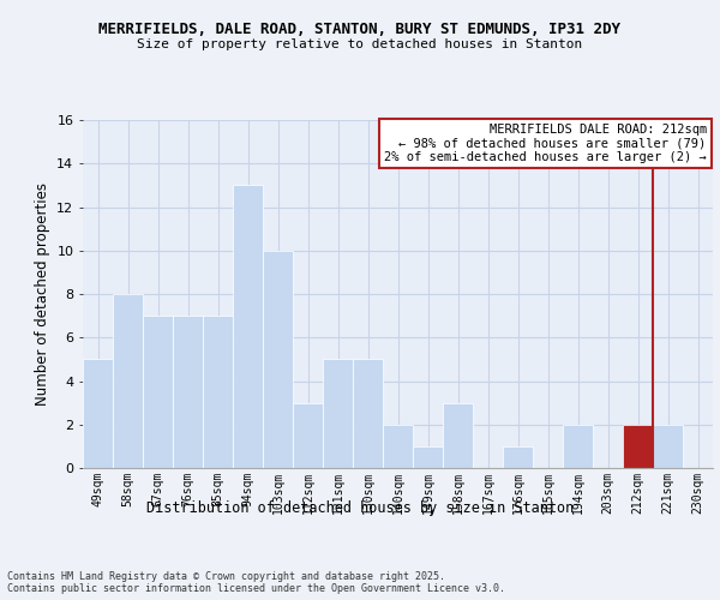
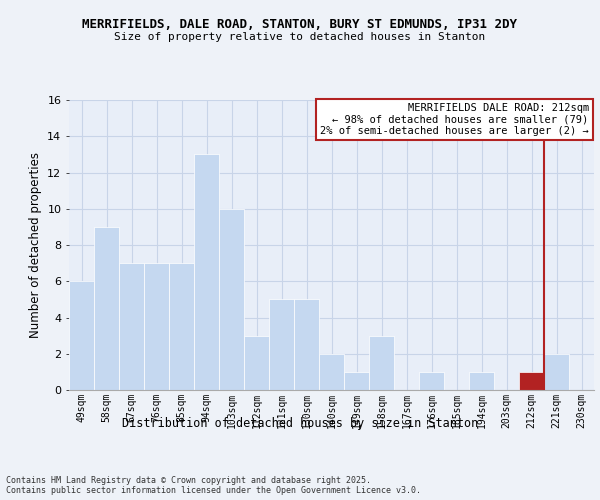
49sqm: 5 -> 6
58sqm: 8 -> 9
194sqm: 2 -> 1
212sqm: 2 -> 1
